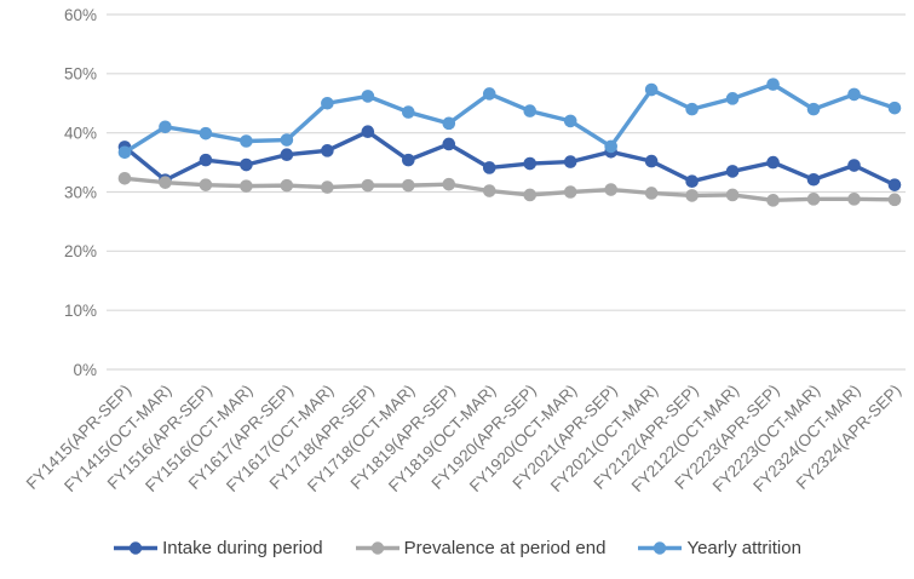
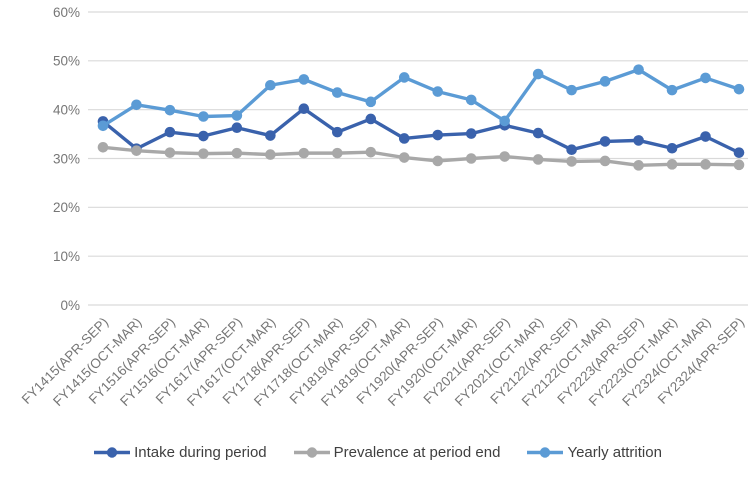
Intake during period/FY1617(OCT-MAR): 37% -> 35%
Intake during period/FY2223(APR-SEP): 35% -> 34%
